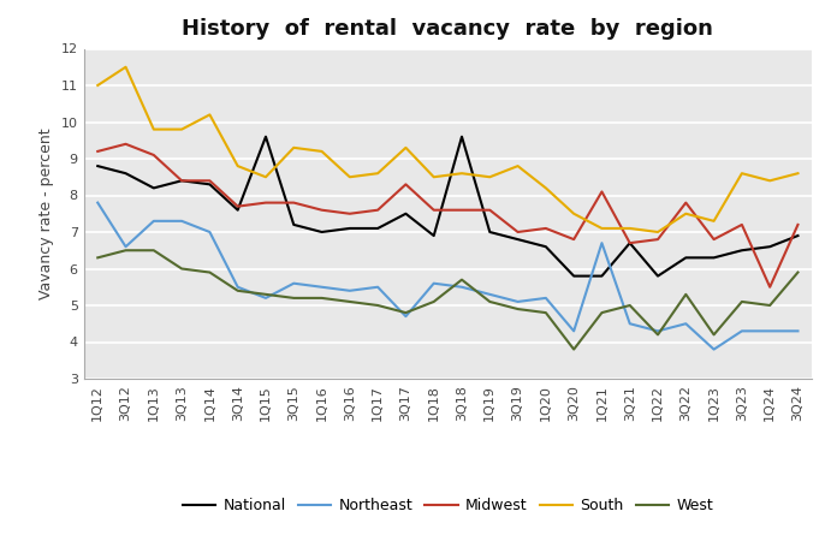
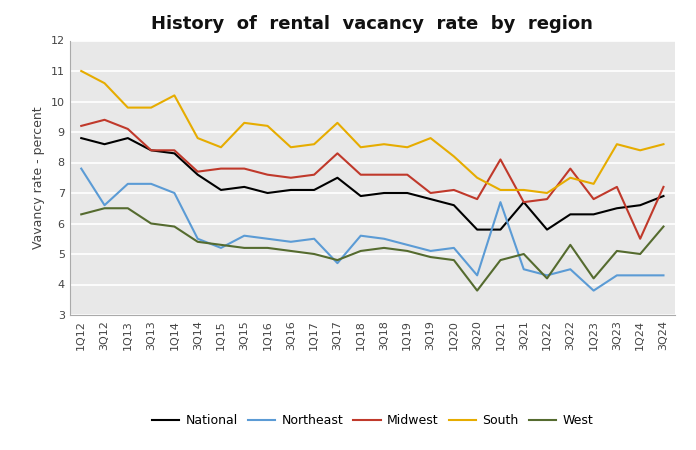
South/3Q12: 11.5 -> 10.6
National/1Q13: 8.2 -> 8.8
National/1Q15: 9.6 -> 7.1
National/3Q18: 9.6 -> 7.0
West/3Q18: 5.7 -> 5.2
